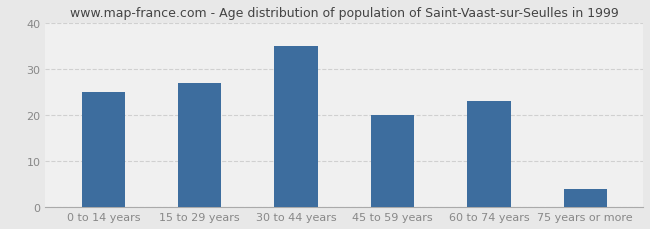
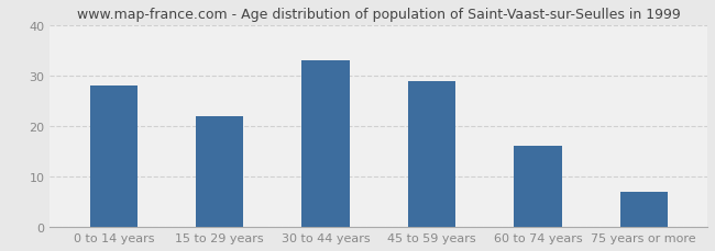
0 to 14 years: 25 -> 28
15 to 29 years: 27 -> 22
30 to 44 years: 35 -> 33
45 to 59 years: 20 -> 29
60 to 74 years: 23 -> 16
75 years or more: 4 -> 7
